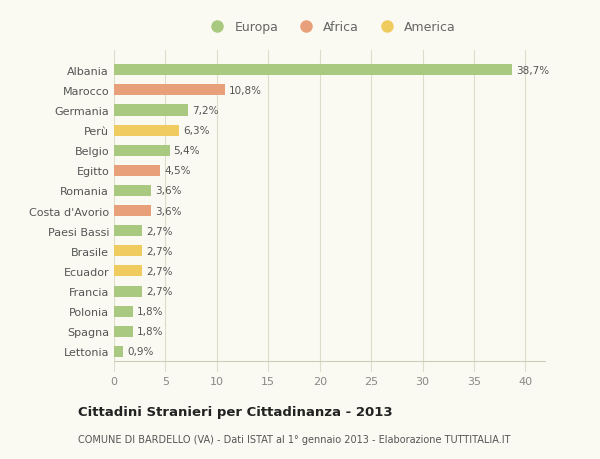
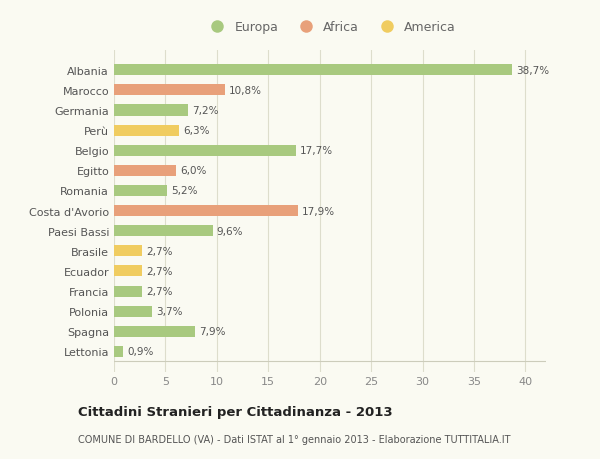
Belgio: 5,4% -> 17,7%
Egitto: 4,5% -> 6,0%
Romania: 3,6% -> 5,2%
Costa d'Avorio: 3,6% -> 17,9%
Paesi Bassi: 2,7% -> 9,6%
Polonia: 1,8% -> 3,7%
Spagna: 1,8% -> 7,9%
